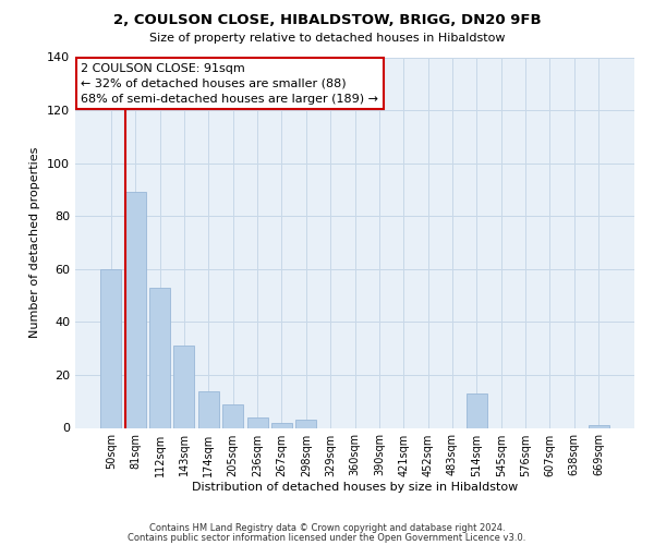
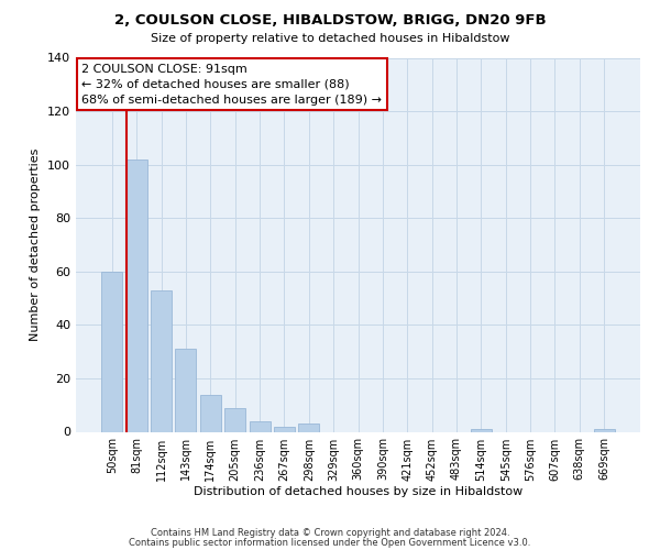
81sqm: 89 -> 102
514sqm: 13 -> 1
